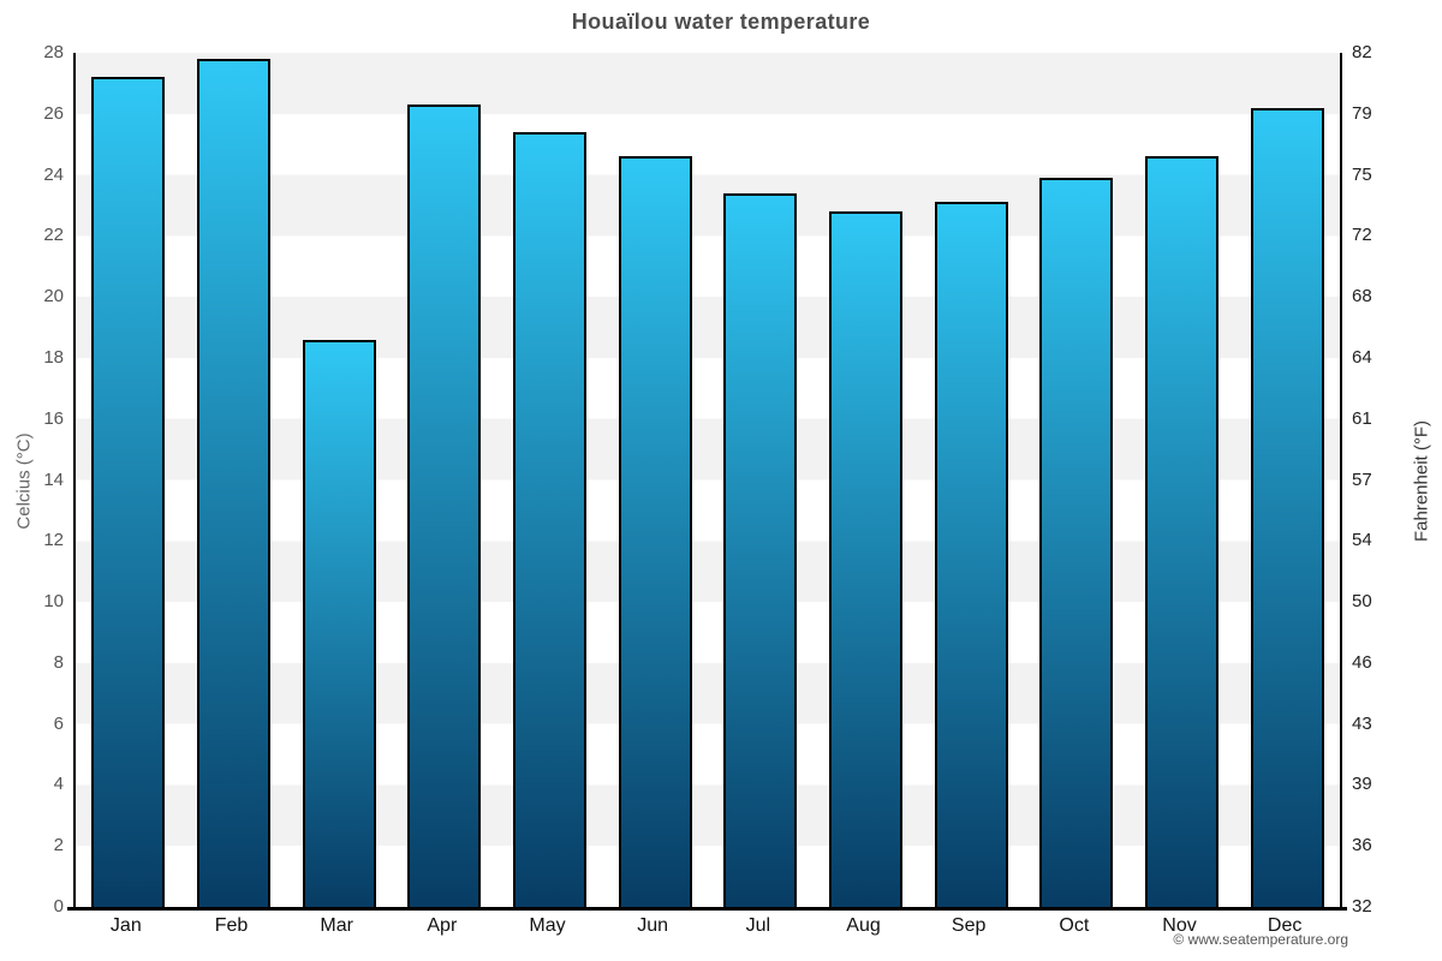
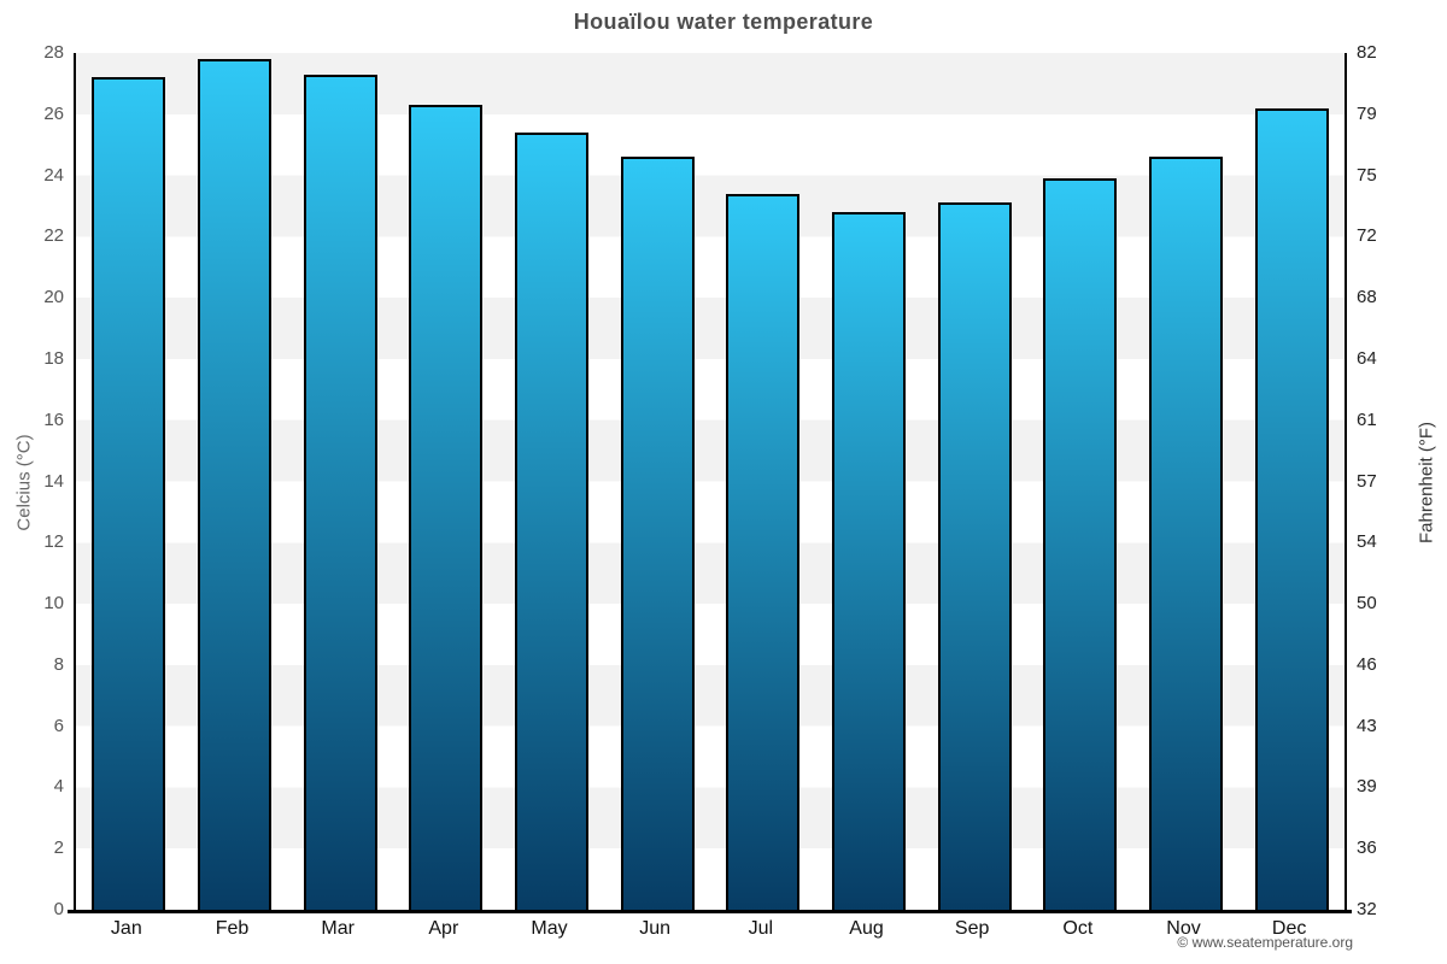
Mar: 18.6 -> 27.3
